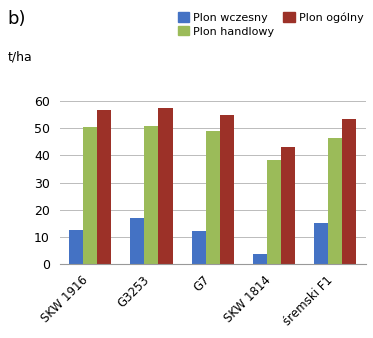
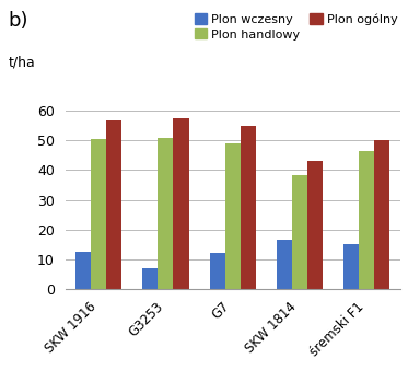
Plon wczesny/G3253: 17.0 -> 7.0
Plon wczesny/SKW 1814: 3.5 -> 16.5
Plon ogólny/śremski F1: 53.5 -> 50.0
